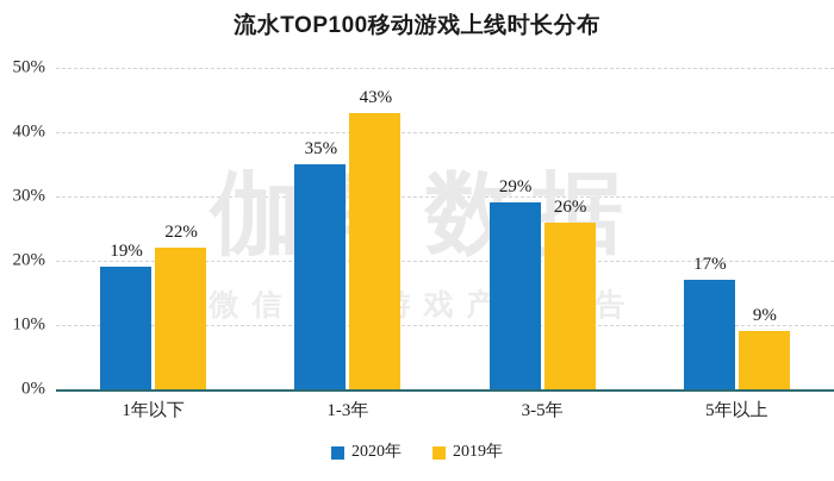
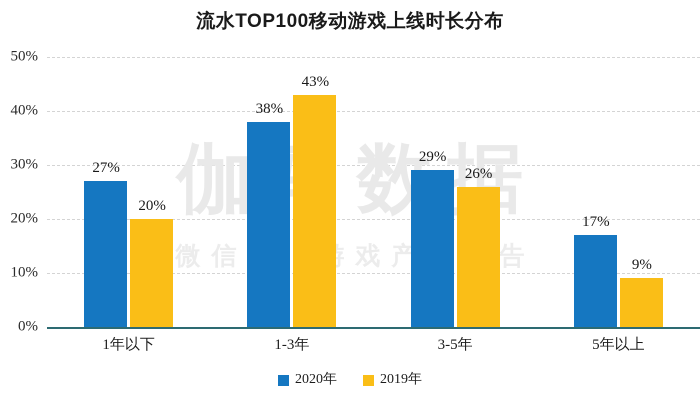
2020年/1年以下: 19% -> 27%
2019年/1年以下: 22% -> 20%
2020年/1-3年: 35% -> 38%
